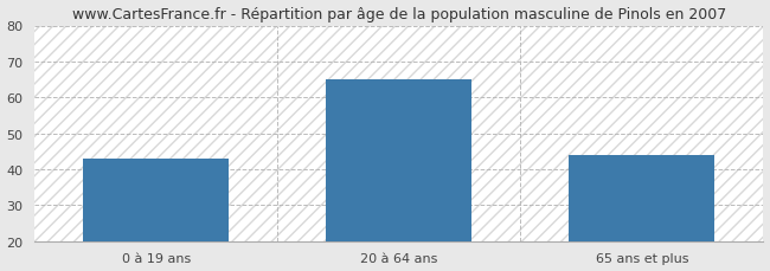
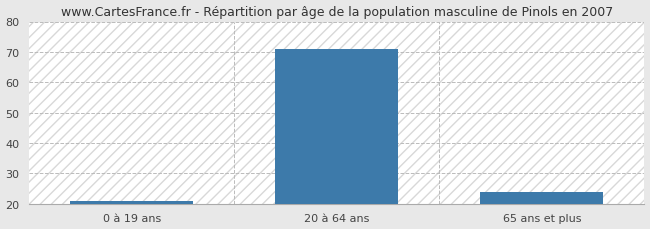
0 à 19 ans: 43 -> 21
20 à 64 ans: 65 -> 71
65 ans et plus: 44 -> 24
